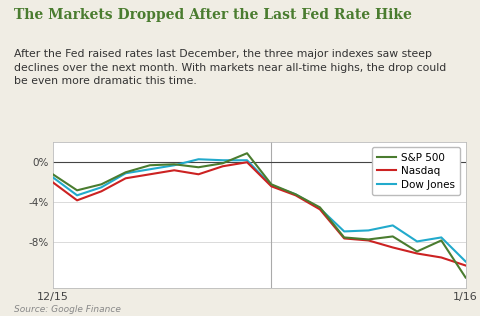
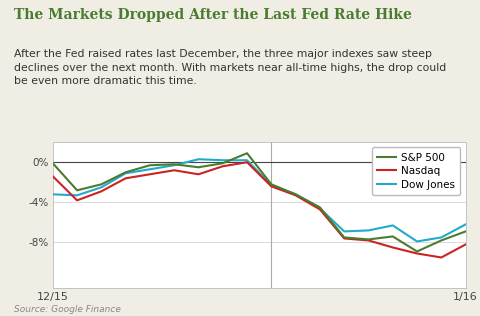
S&P 500/12/15: -1.2% -> -0.1%
Nasdaq/12/15: -2.0% -> -1.4%
Dow Jones/12/15: -1.5% -> -3.2%
S&P 500/1/16: -11.5% -> -6.9%
Nasdaq/1/16: -10.3% -> -8.2%
Dow Jones/1/16: -9.9% -> -6.2%
